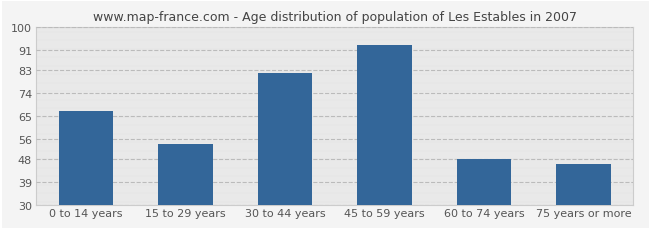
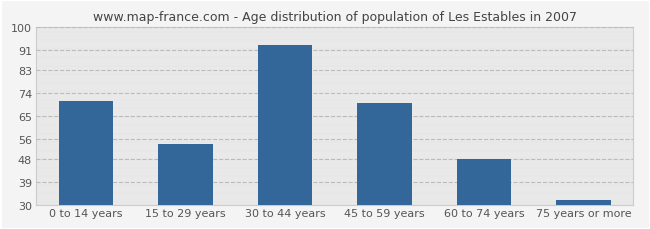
0 to 14 years: 67 -> 71
30 to 44 years: 82 -> 93
45 to 59 years: 93 -> 70
75 years or more: 46 -> 32
